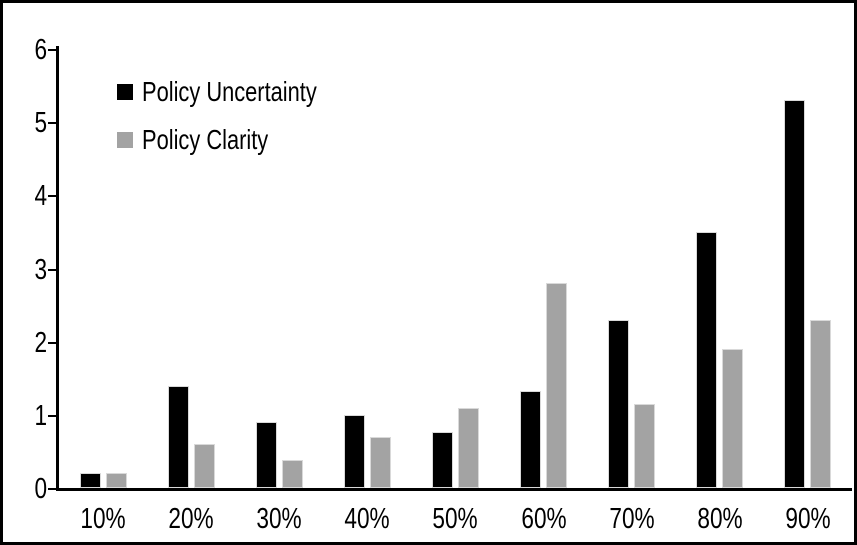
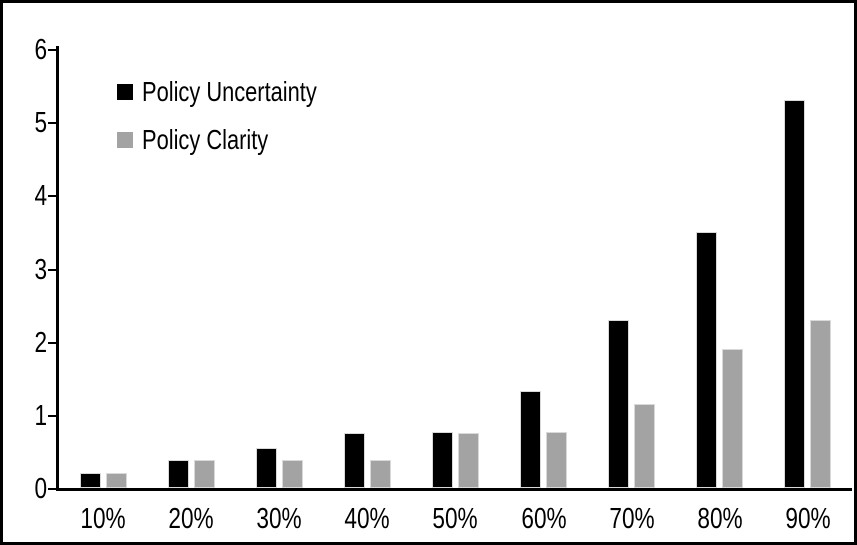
Policy Uncertainty/20%: 1.4 -> 0.4
Policy Clarity/20%: 0.6 -> 0.4
Policy Uncertainty/30%: 0.9 -> 0.6
Policy Uncertainty/40%: 1.0 -> 0.8
Policy Clarity/40%: 0.7 -> 0.4
Policy Clarity/50%: 1.1 -> 0.8
Policy Clarity/60%: 2.8 -> 0.8
